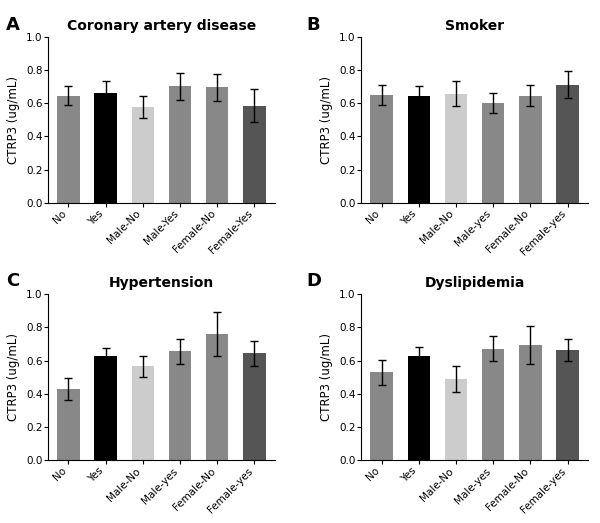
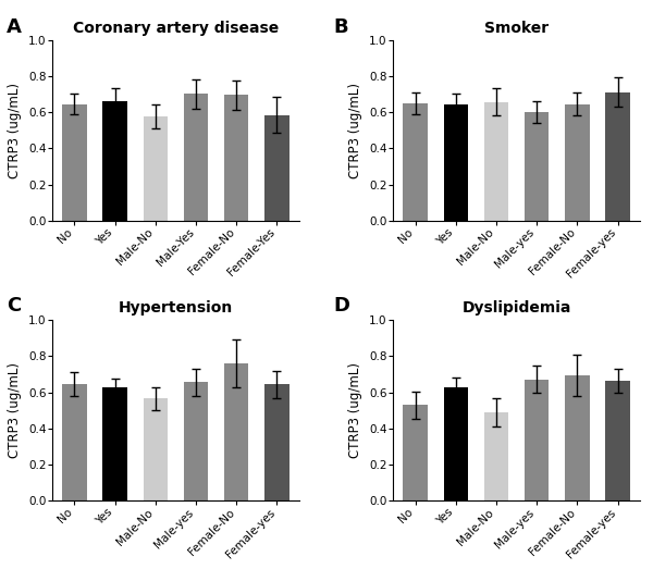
Hypertension/No: 0.43 -> 0.65
